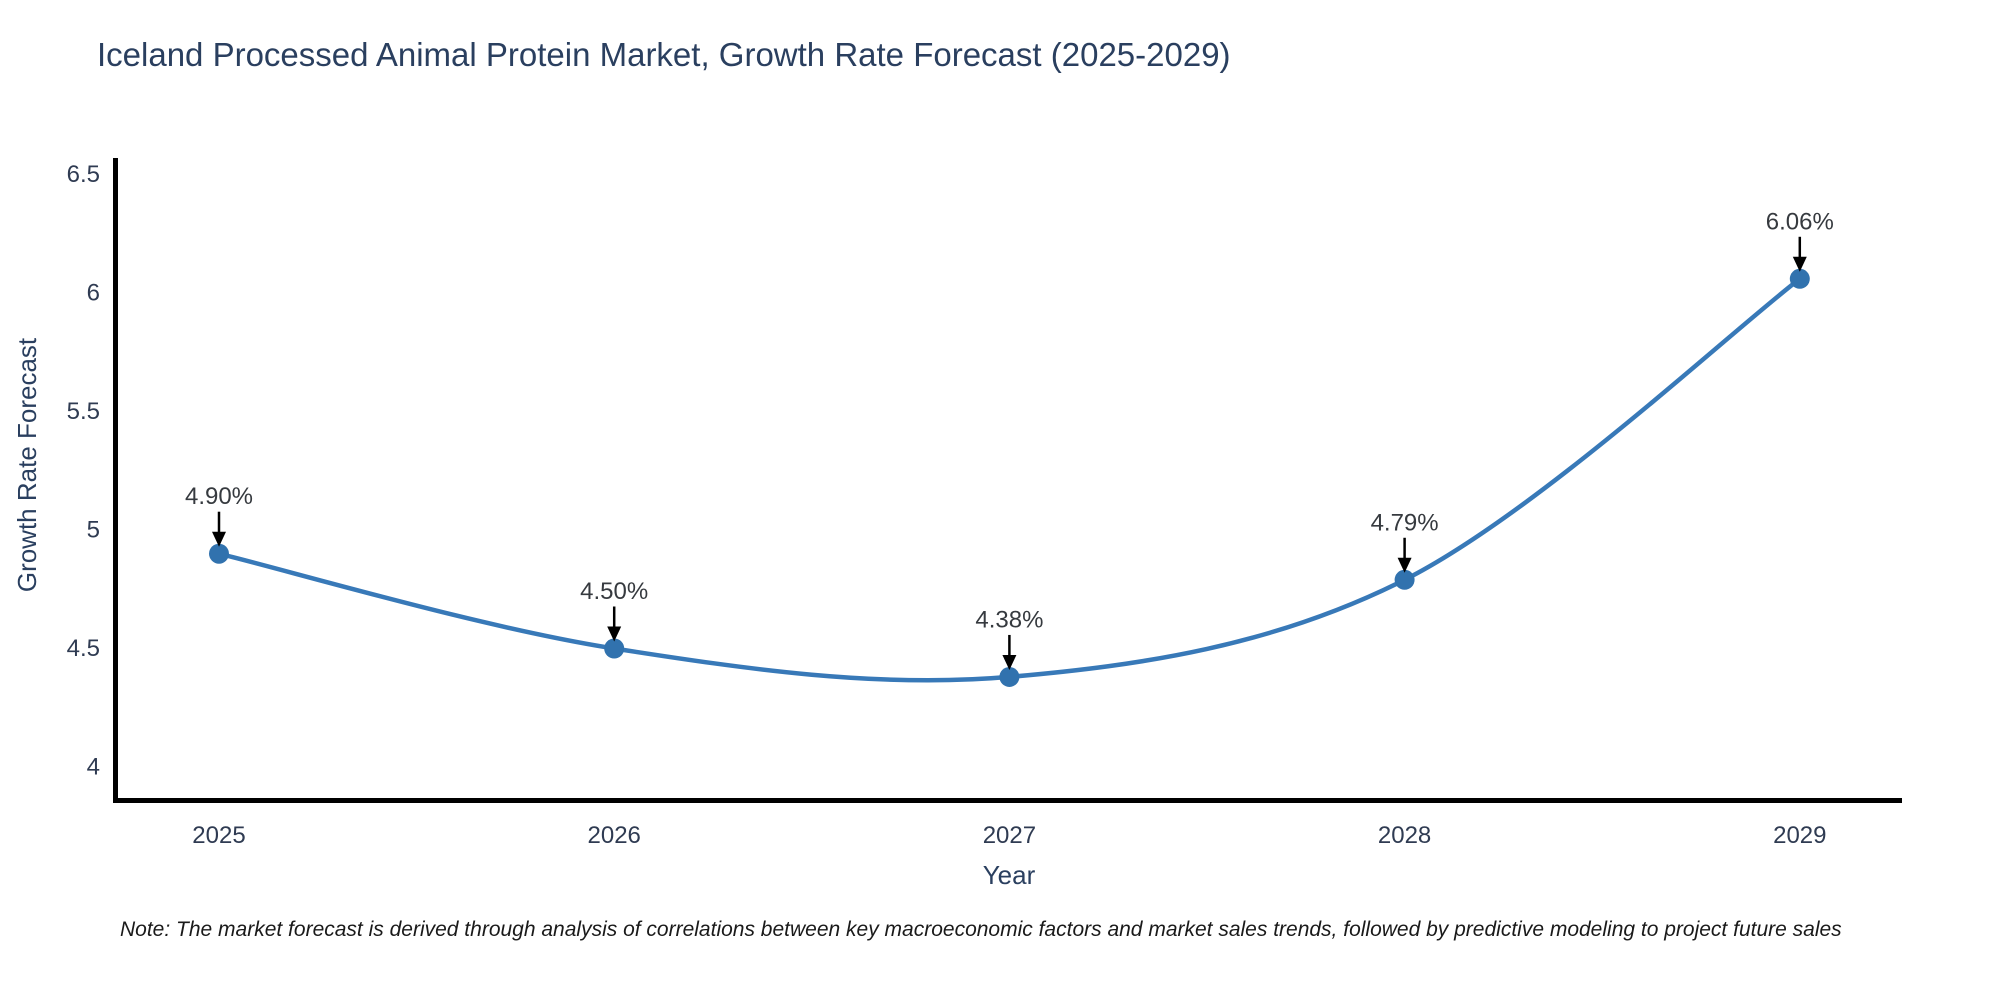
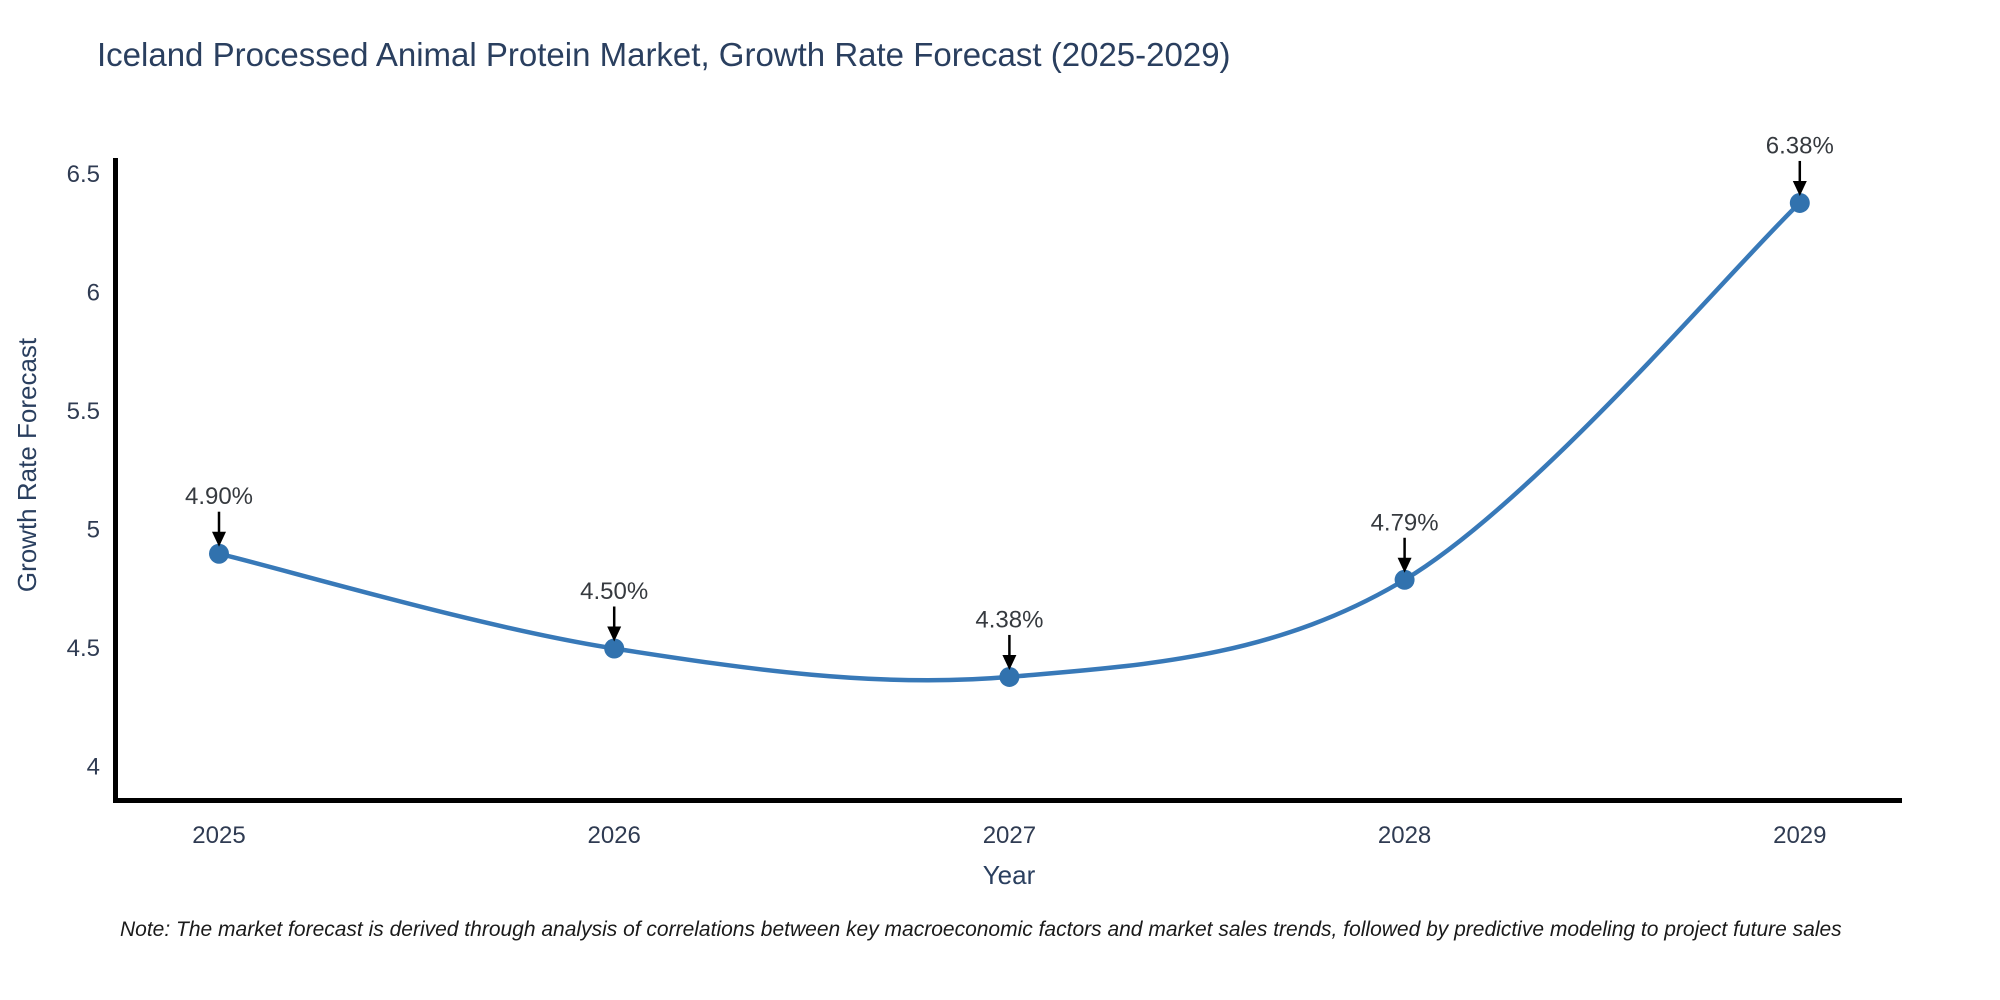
2029: 6.06% -> 6.38%
